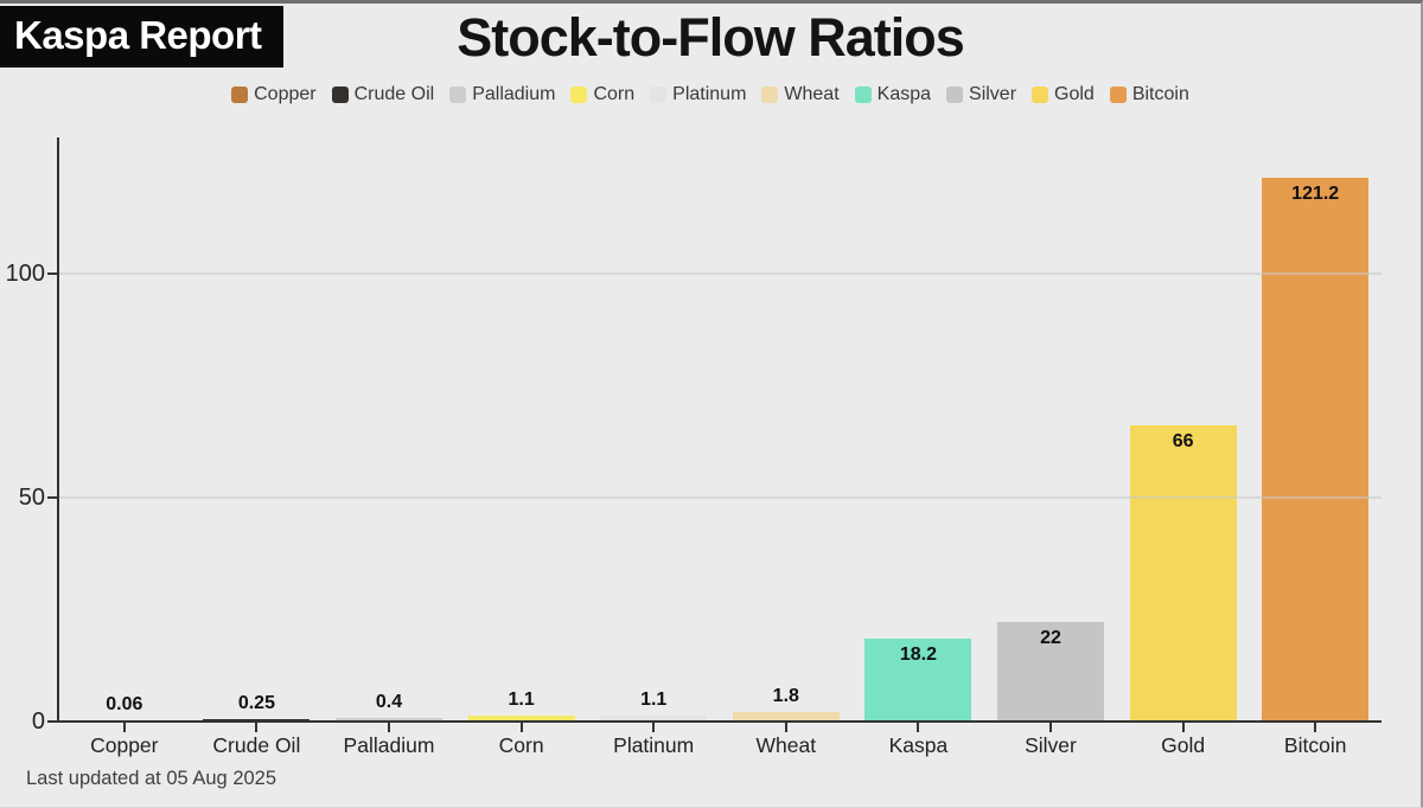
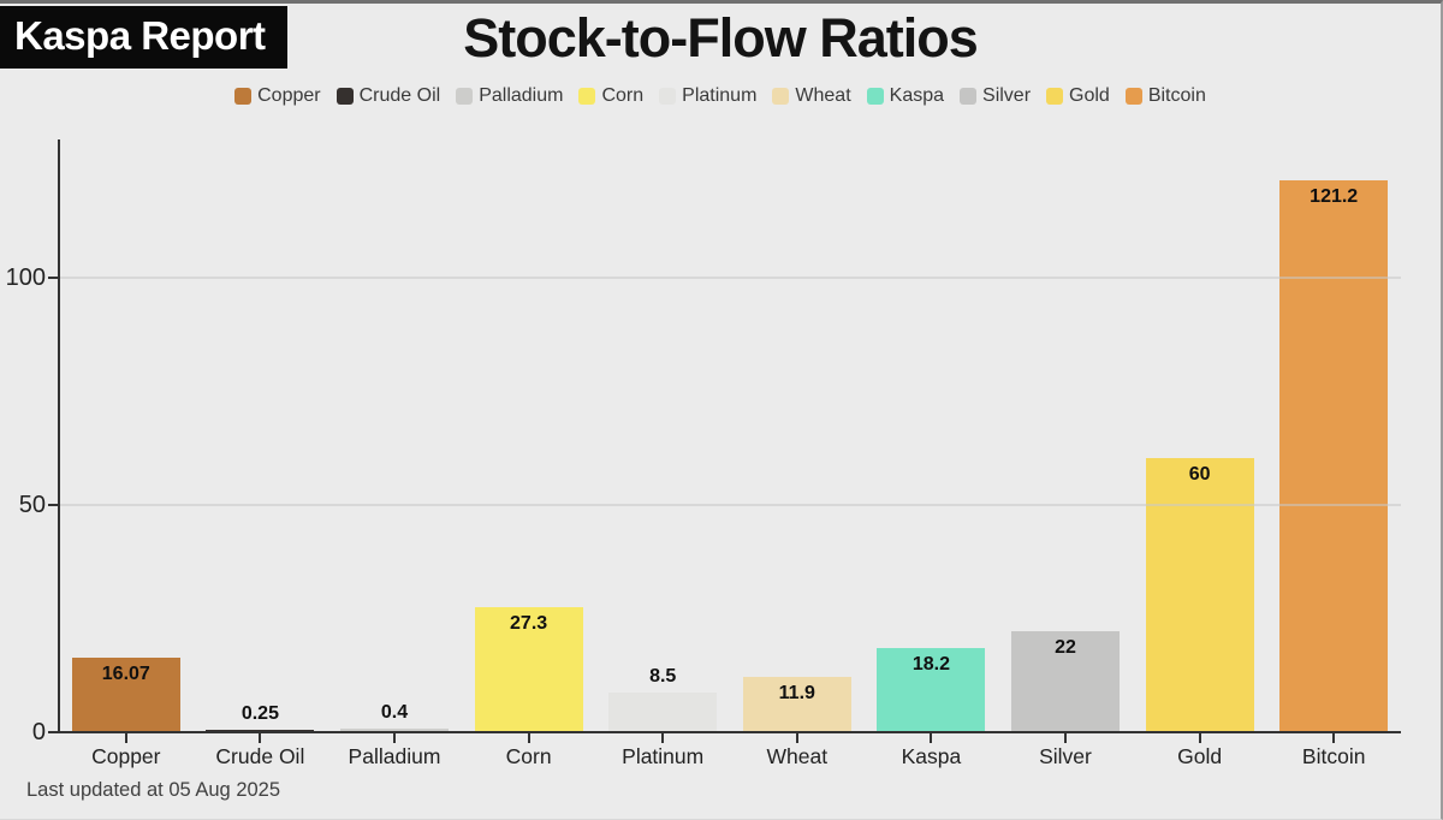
Copper: 0.06 -> 16.07
Corn: 1.1 -> 27.3
Platinum: 1.1 -> 8.5
Wheat: 1.8 -> 11.9
Gold: 66 -> 60
